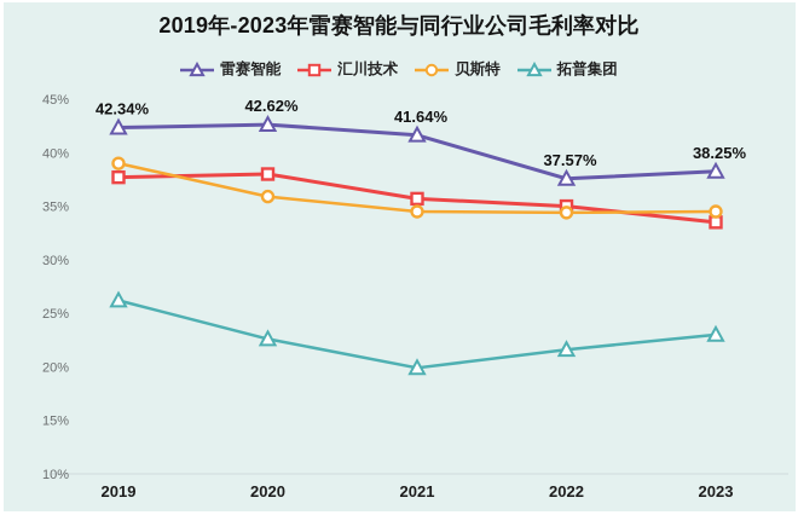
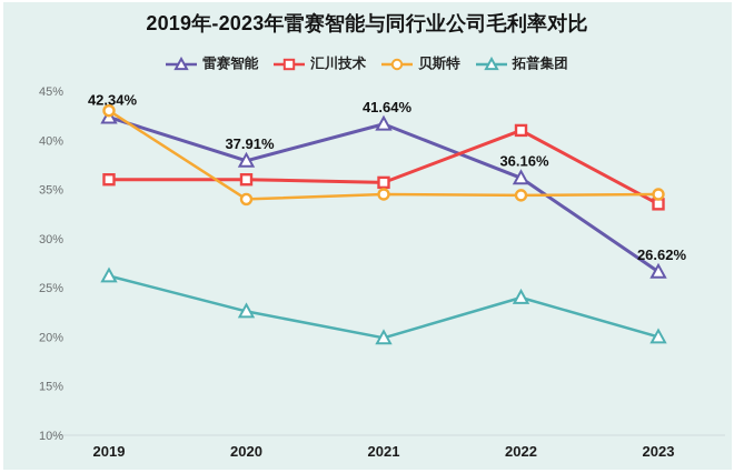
汇川技术/2019: 38% -> 36%
贝斯特/2019: 39% -> 43%
雷赛智能/2020: 42.62% -> 37.91%
汇川技术/2020: 38% -> 36%
贝斯特/2020: 36% -> 34%
雷赛智能/2022: 37.57% -> 36.16%
汇川技术/2022: 35% -> 41%
拓普集团/2022: 22% -> 24%
雷赛智能/2023: 38.25% -> 26.62%
拓普集团/2023: 23% -> 20%
